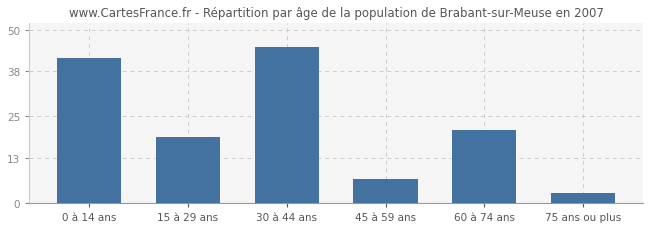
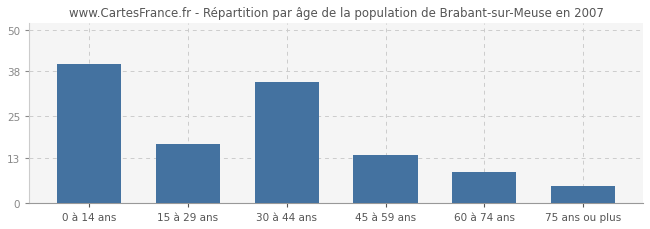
0 à 14 ans: 42 -> 40
15 à 29 ans: 19 -> 17
30 à 44 ans: 45 -> 35
45 à 59 ans: 7 -> 14
60 à 74 ans: 21 -> 9
75 ans ou plus: 3 -> 5
